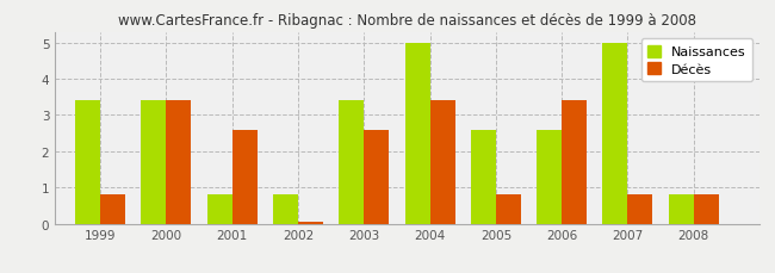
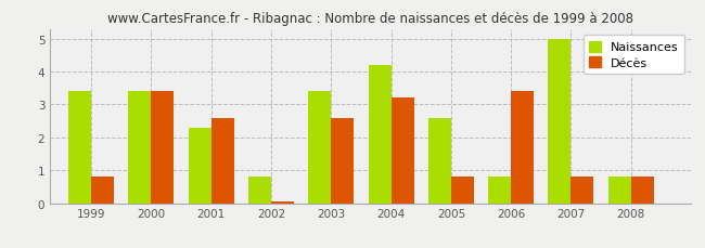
Naissances/2001: 0.8 -> 2.3
Naissances/2004: 5.0 -> 4.2
Décès/2004: 3.40 -> 3.20
Naissances/2006: 2.6 -> 0.8
